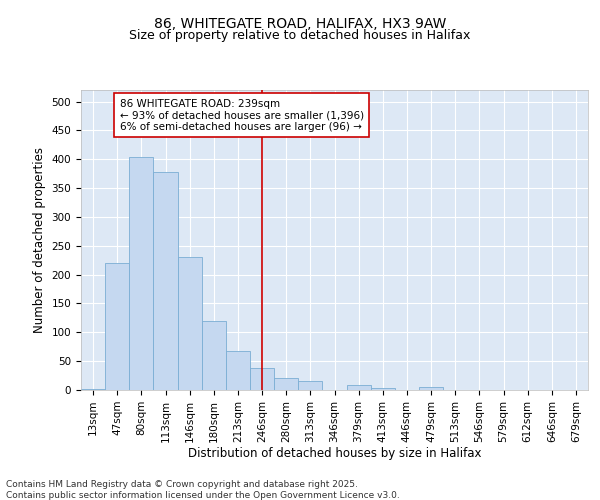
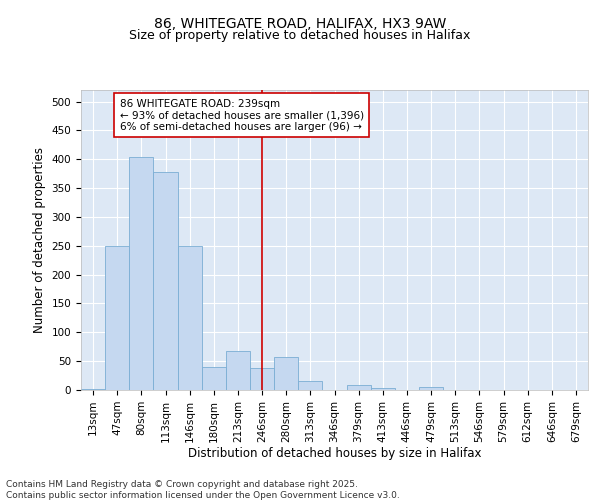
47sqm: 220 -> 250
146sqm: 230 -> 250
180sqm: 120 -> 40
280sqm: 20 -> 58
